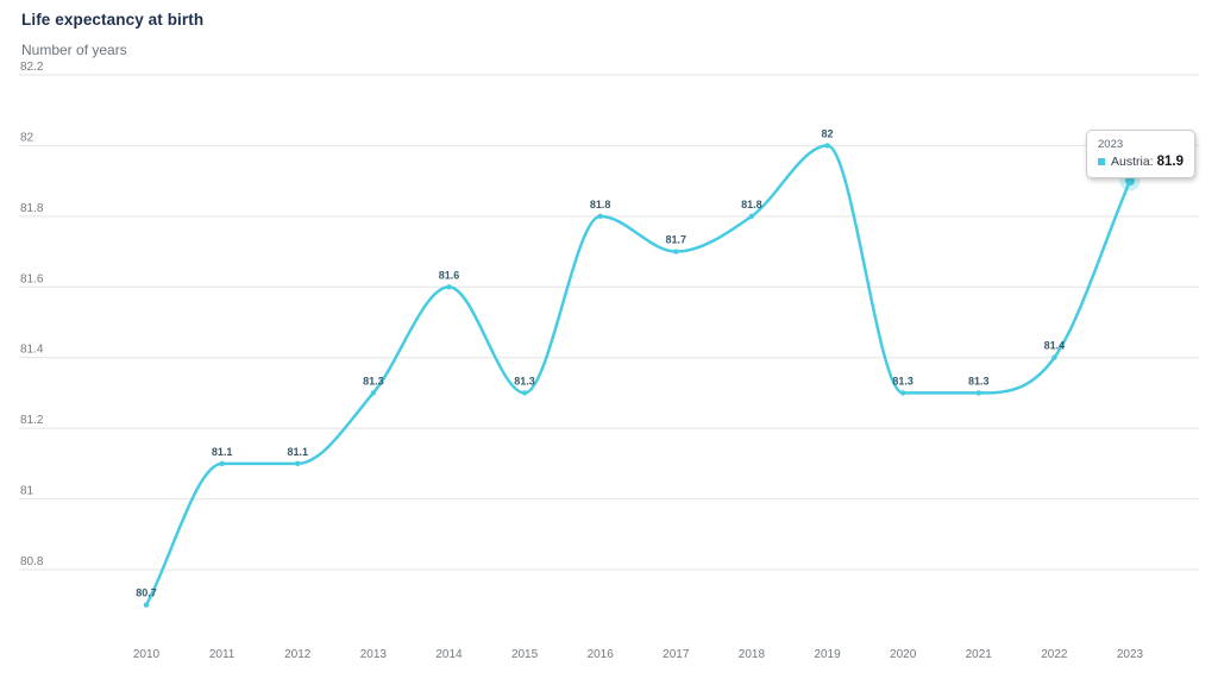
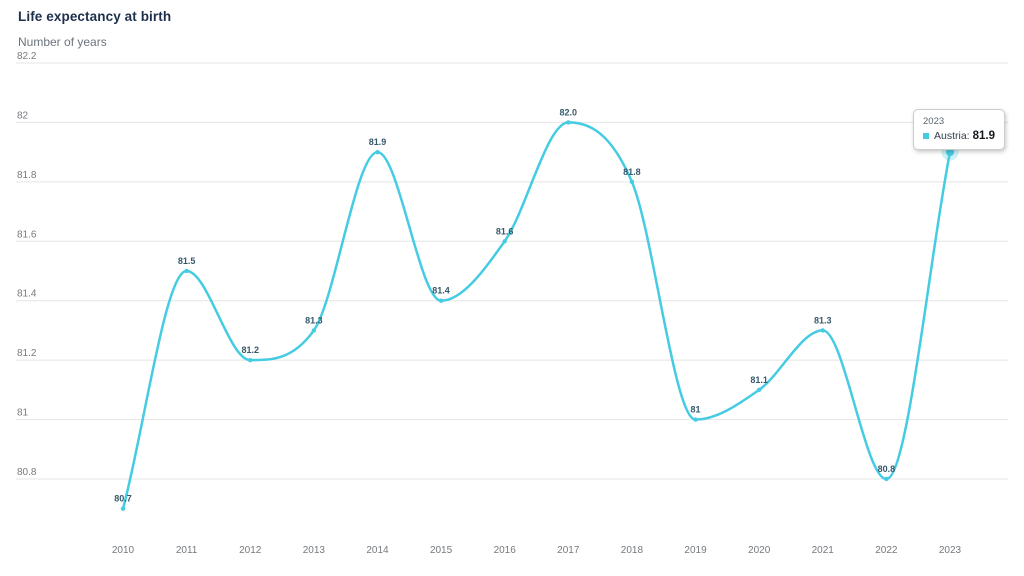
2011: 81.1 -> 81.5
2012: 81.1 -> 81.2
2014: 81.6 -> 81.9
2015: 81.3 -> 81.4
2016: 81.8 -> 81.6
2017: 81.7 -> 82.0
2019: 82 -> 81
2020: 81.3 -> 81.1
2022: 81.4 -> 80.8
